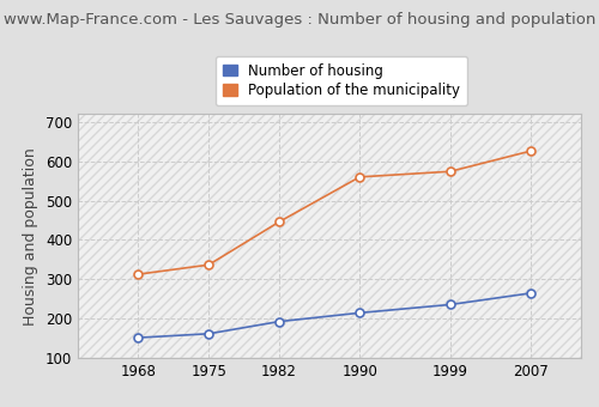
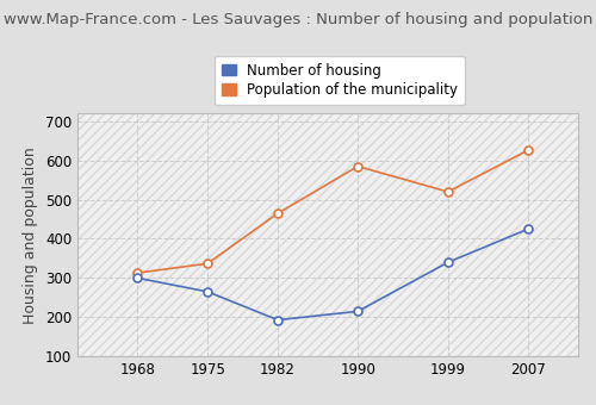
Number of housing/1968: 152 -> 300
Number of housing/1975: 162 -> 265
Population of the municipality/1982: 446 -> 465
Population of the municipality/1990: 560 -> 585
Number of housing/1999: 236 -> 340
Population of the municipality/1999: 574 -> 520
Number of housing/2007: 265 -> 425
